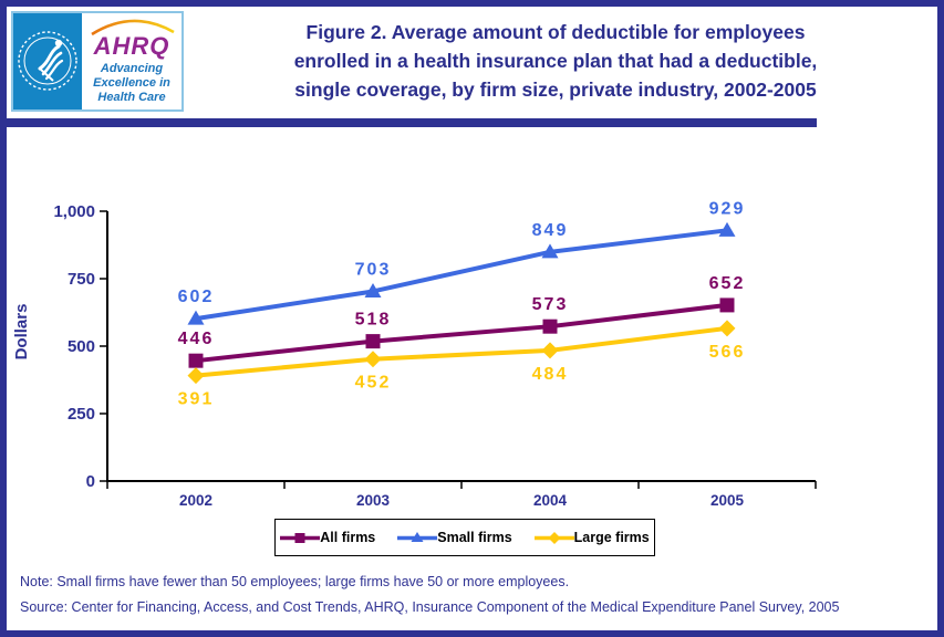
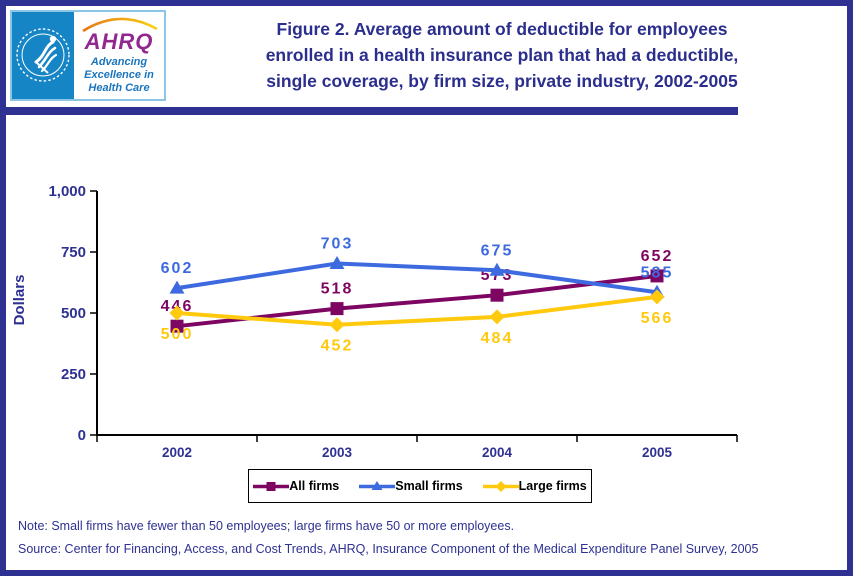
Large firms/2002: 391 -> 500
Small firms/2004: 849 -> 675
Small firms/2005: 929 -> 585
